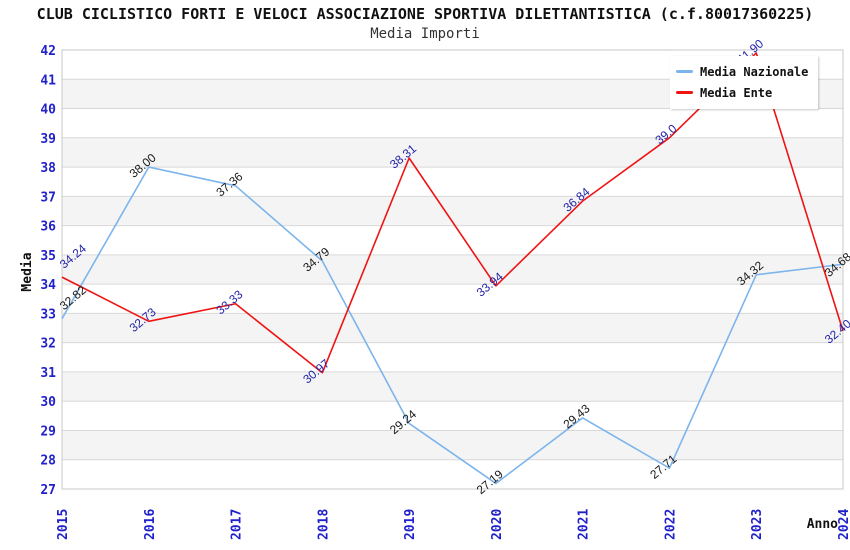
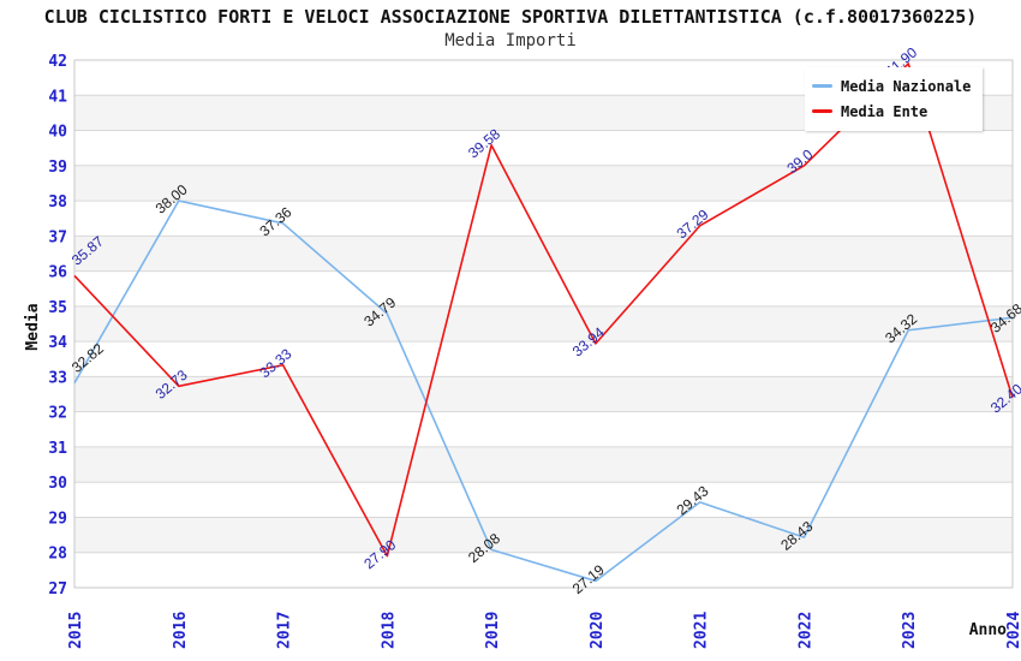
Media Ente/2015: 34.24 -> 35.87
Media Ente/2018: 30.97 -> 27.90
Media Nazionale/2019: 29.24 -> 28.08
Media Ente/2019: 38.31 -> 39.58
Media Ente/2021: 36.84 -> 37.29
Media Nazionale/2022: 27.71 -> 28.43
